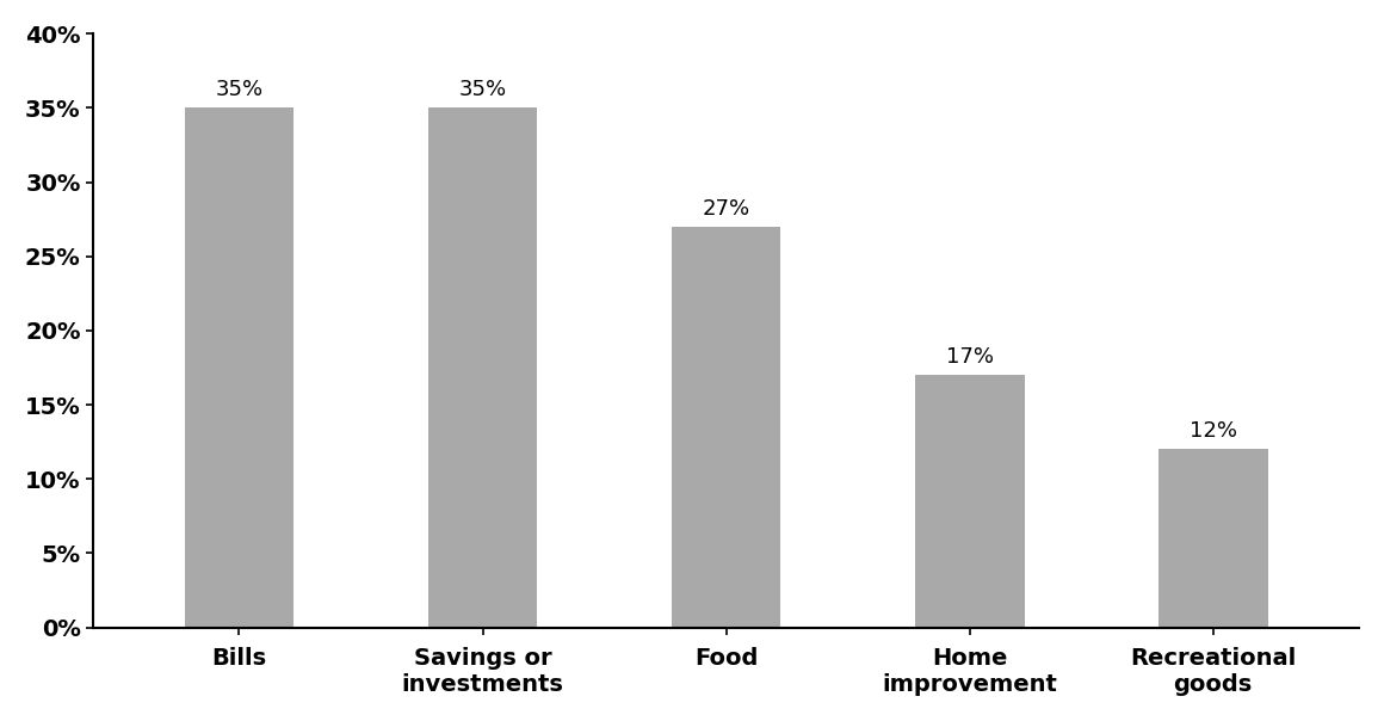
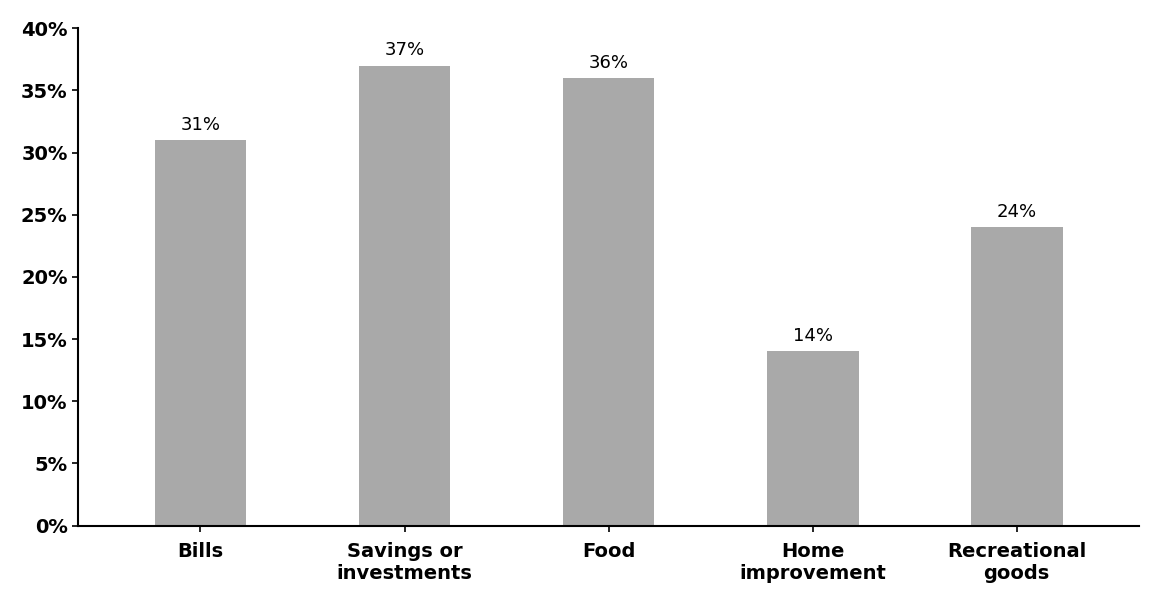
Bills: 35% -> 31%
Savings or investments: 35% -> 37%
Food: 27% -> 36%
Home improvement: 17% -> 14%
Recreational goods: 12% -> 24%
